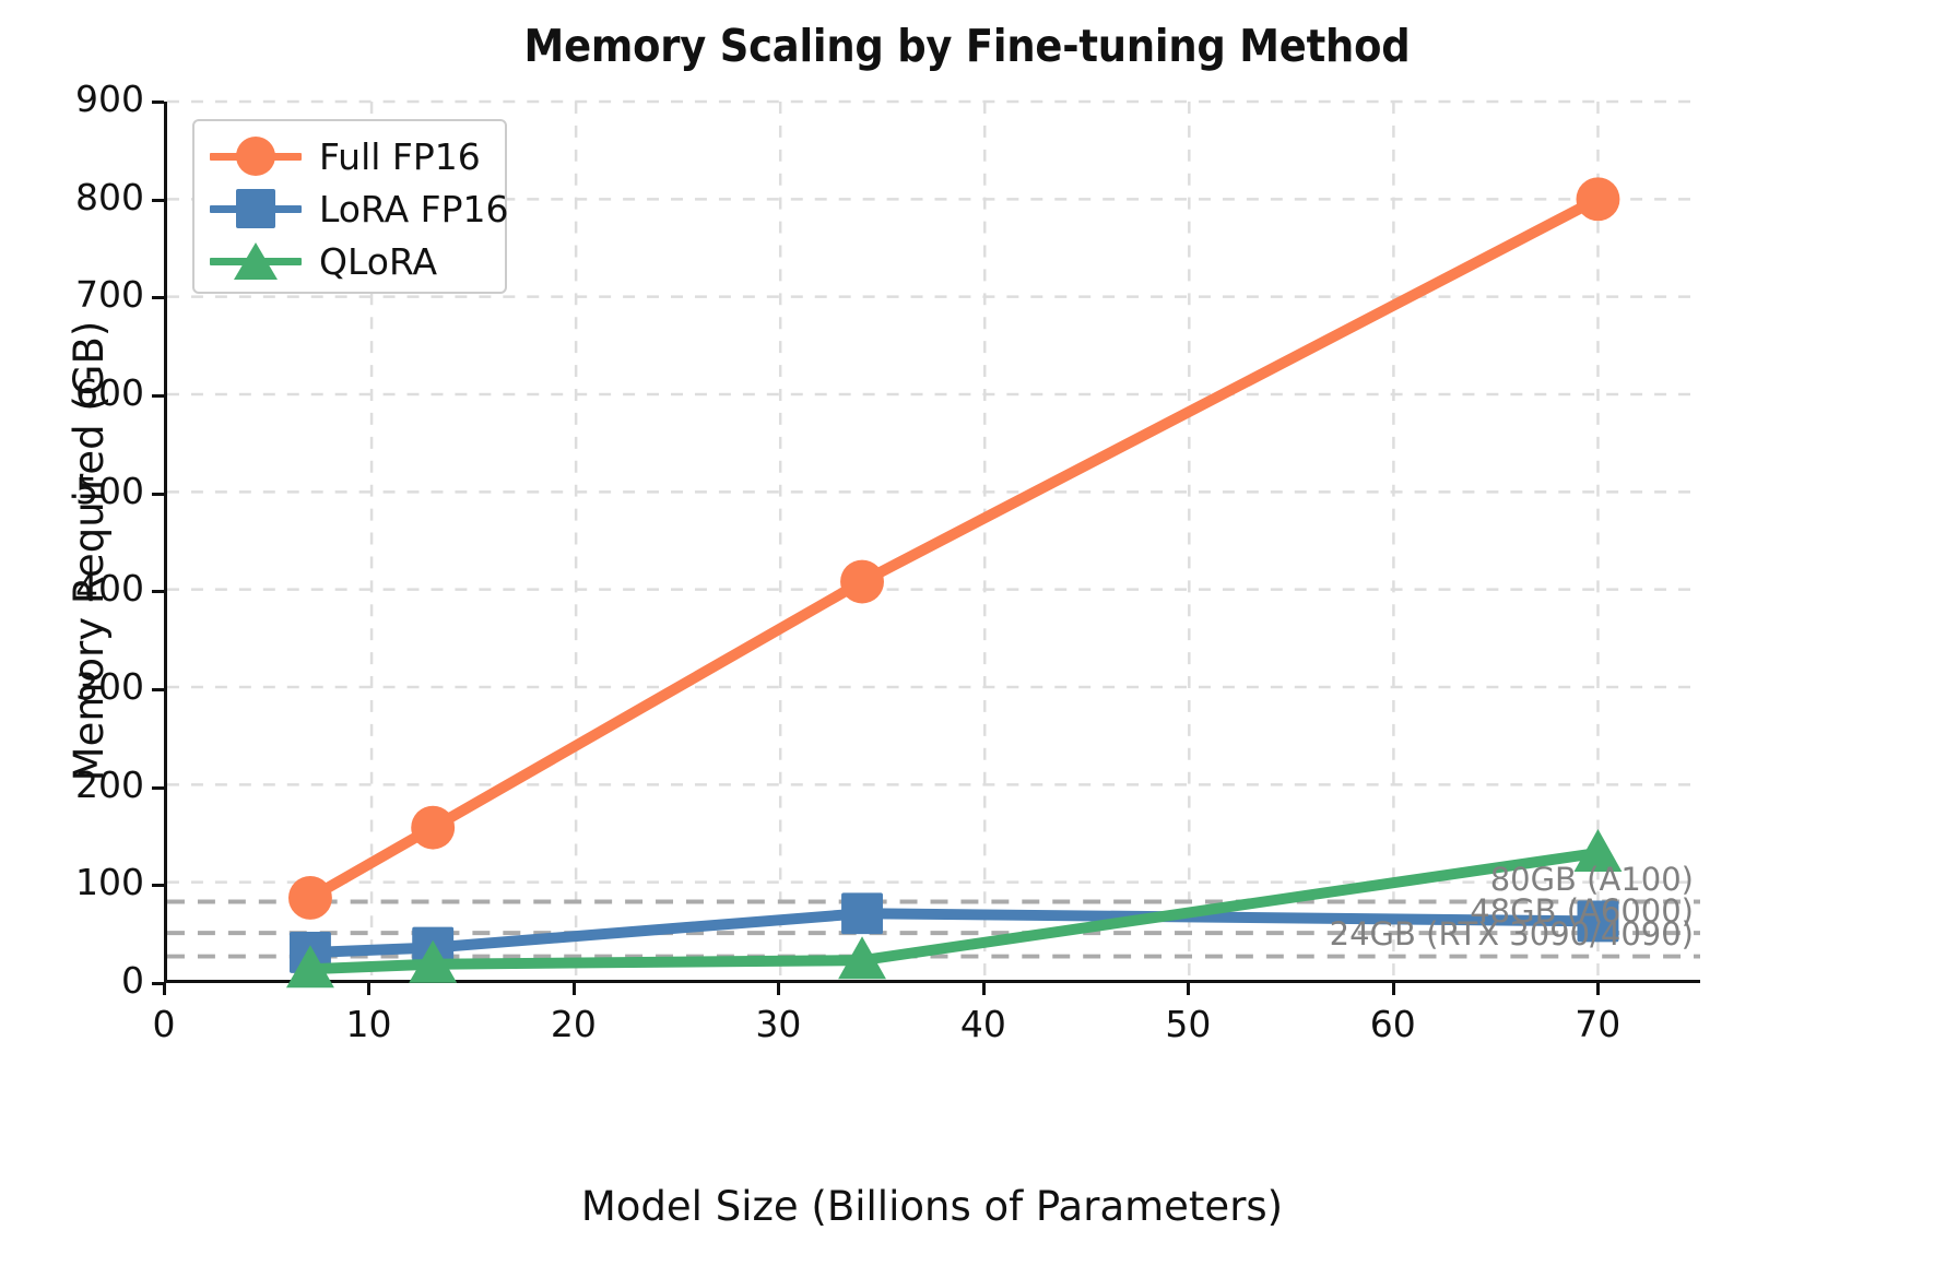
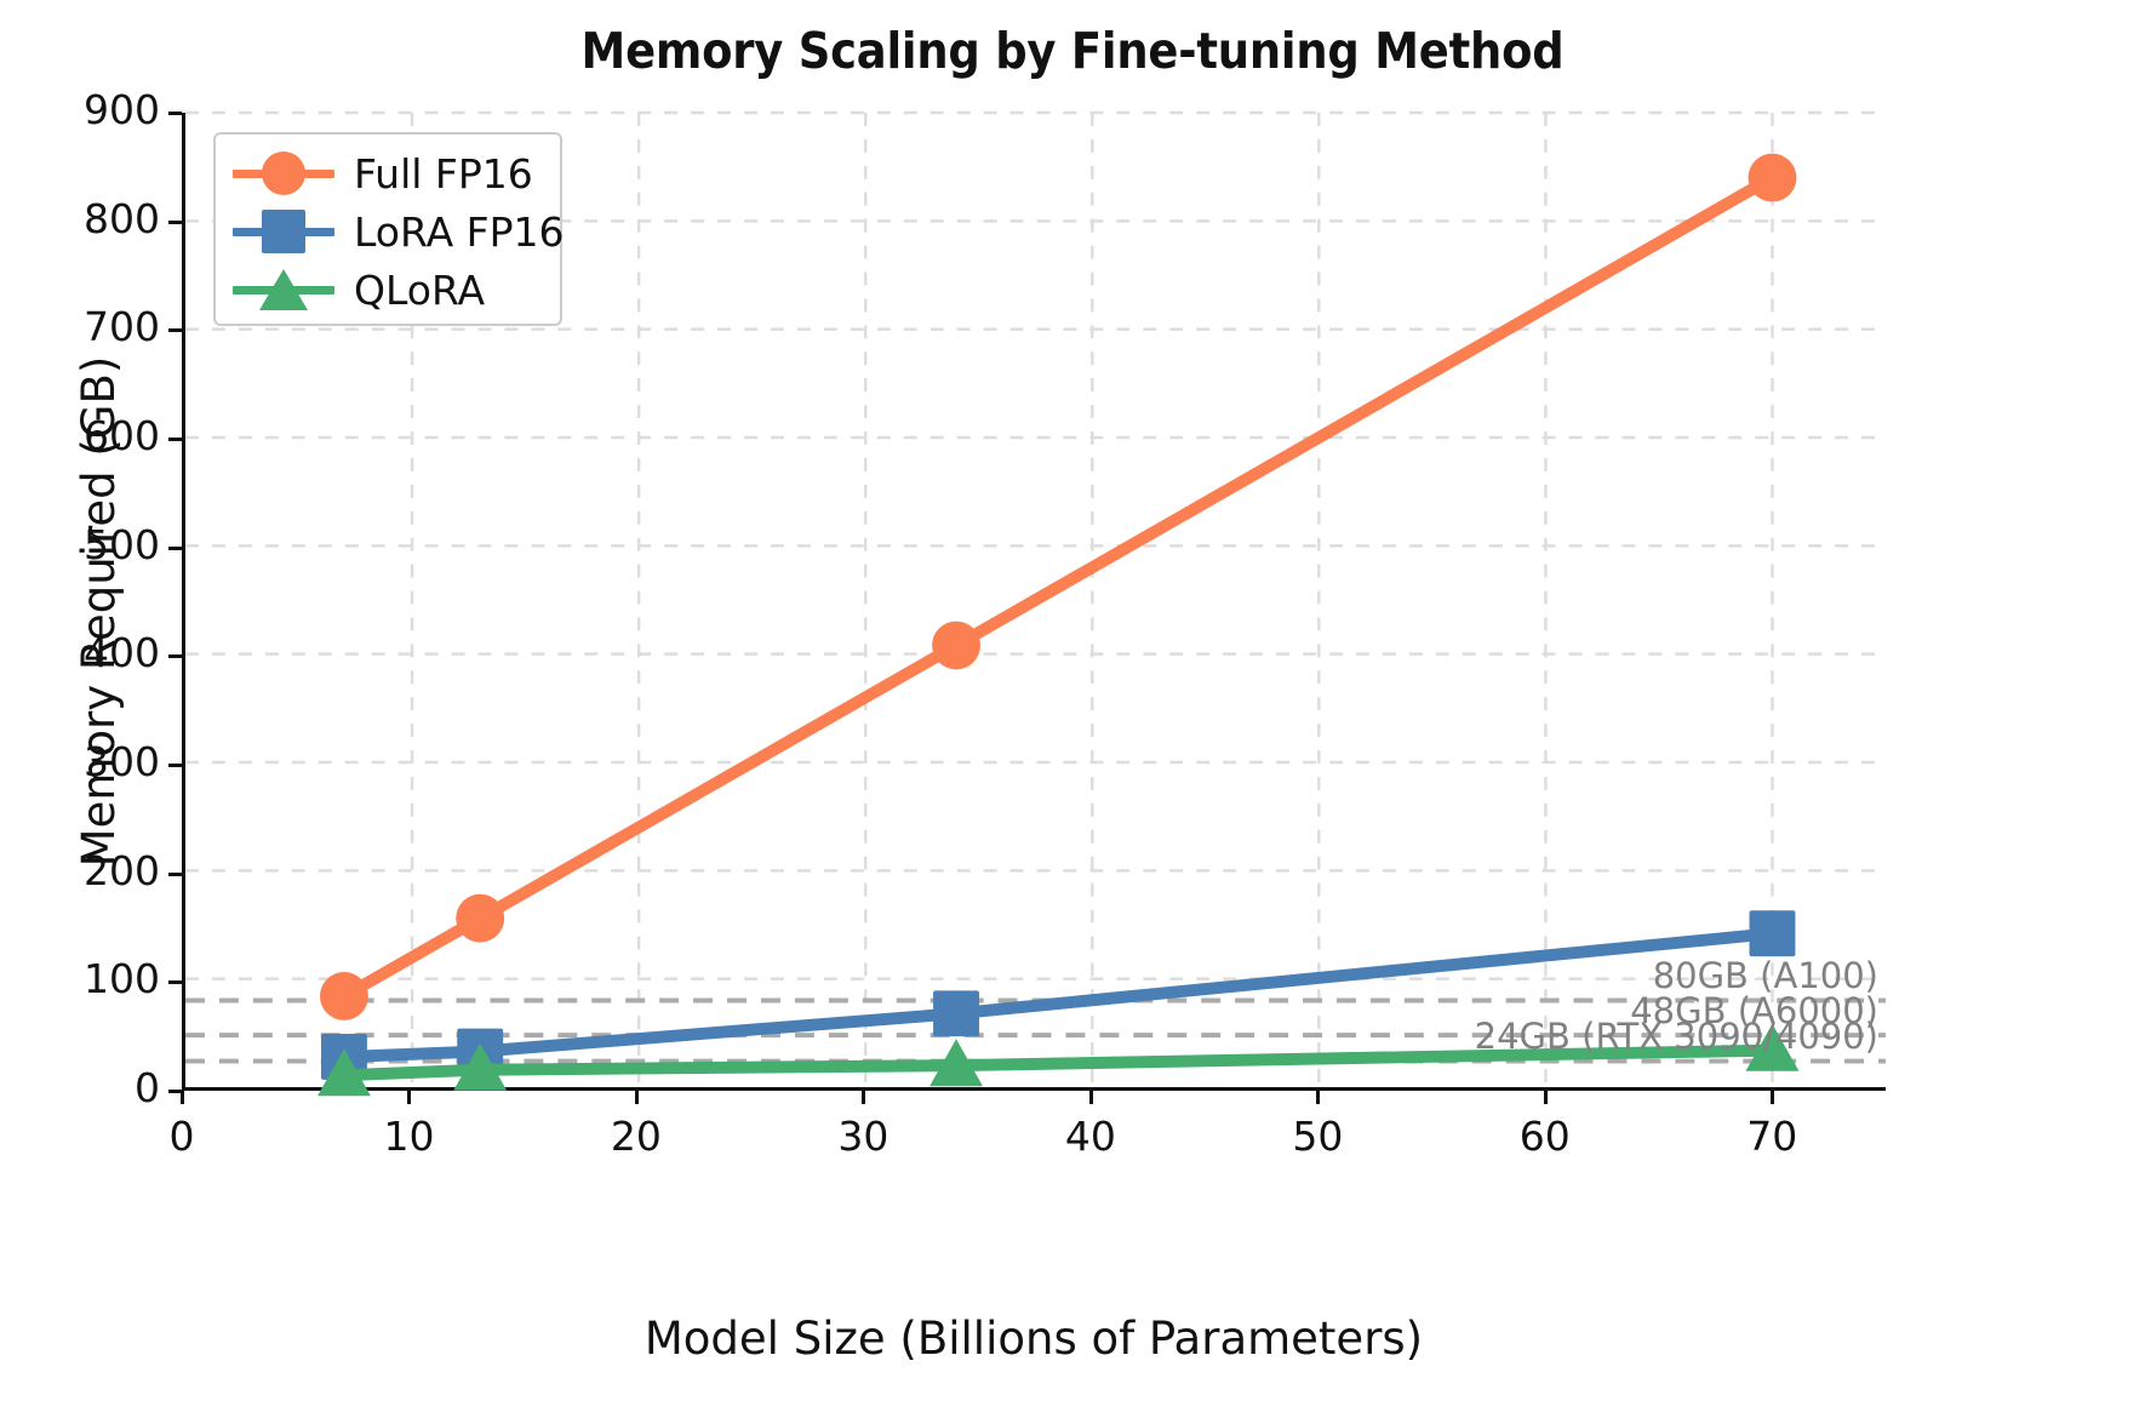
Full FP16/70: 800 -> 840
LoRA FP16/70: 60 -> 140
QLoRA/70: 130 -> 30
